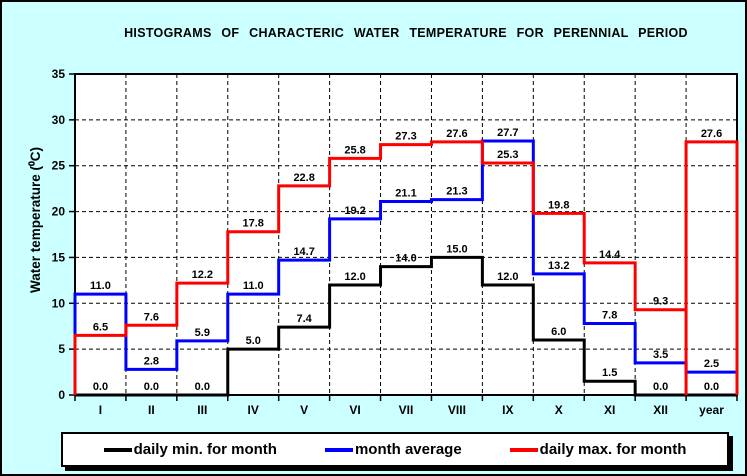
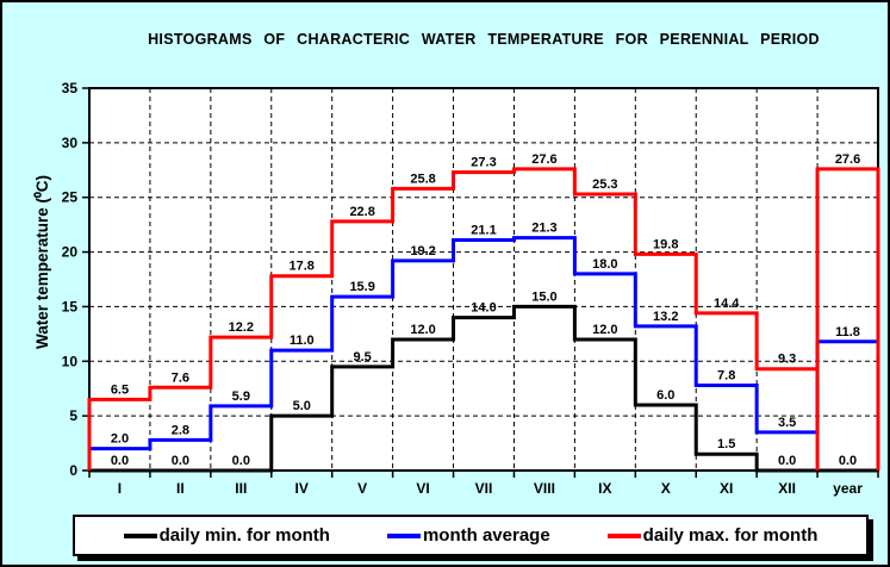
month average/I: 11.0 -> 2.0
daily min. for month/V: 7.4 -> 9.5
month average/V: 14.7 -> 15.9
month average/IX: 27.7 -> 18.0
month average/year: 2.5 -> 11.8
